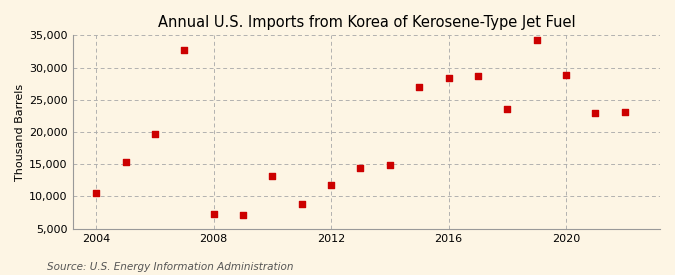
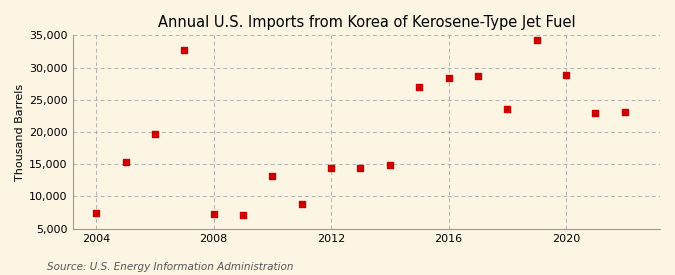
2004: 10,500 -> 7,400
2012: 11,700 -> 14,400
